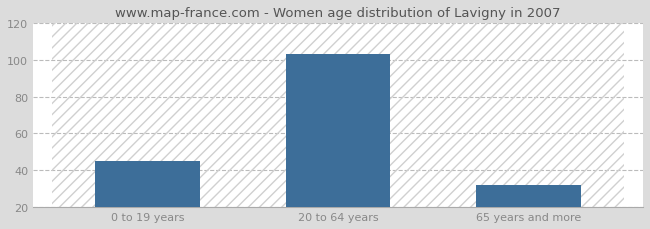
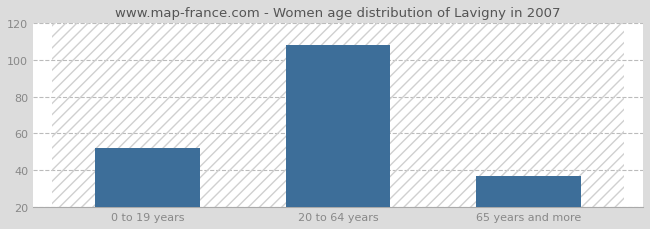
0 to 19 years: 45 -> 52
20 to 64 years: 103 -> 108
65 years and more: 32 -> 37
